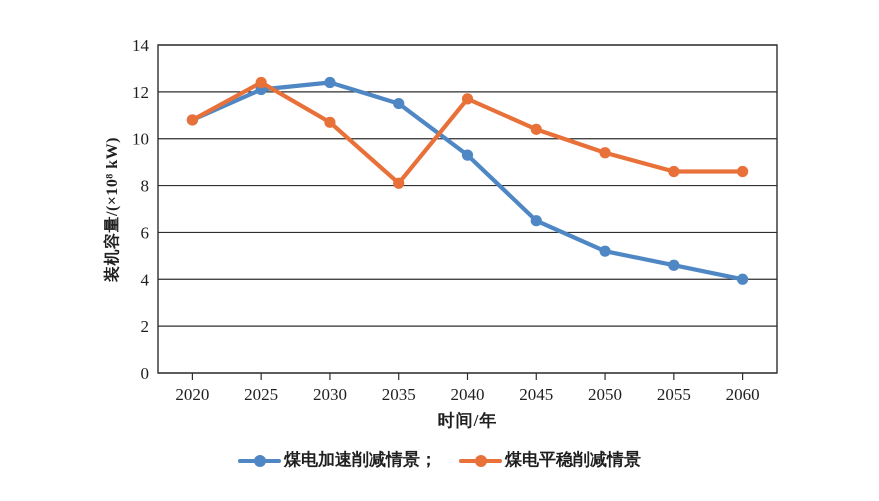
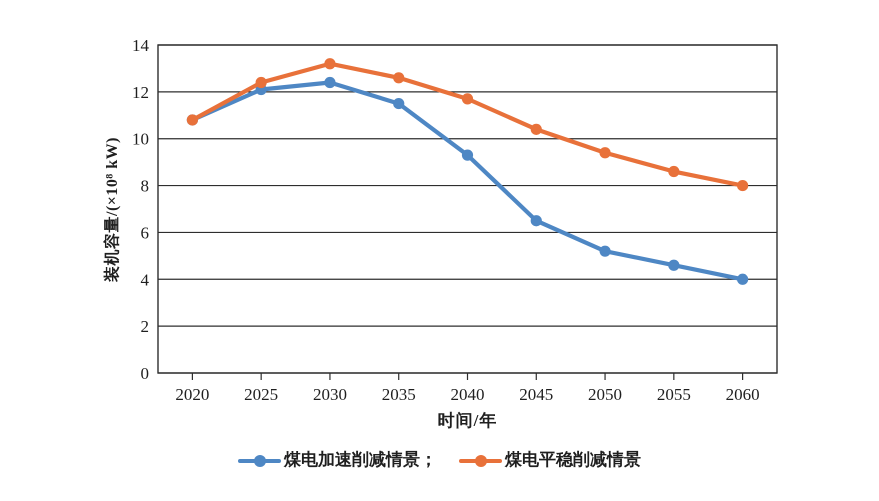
煤电平稳削减情景/2030: 10.7 -> 13.2
煤电平稳削减情景/2035: 8.1 -> 12.6
煤电平稳削减情景/2060: 8.6 -> 8.0
